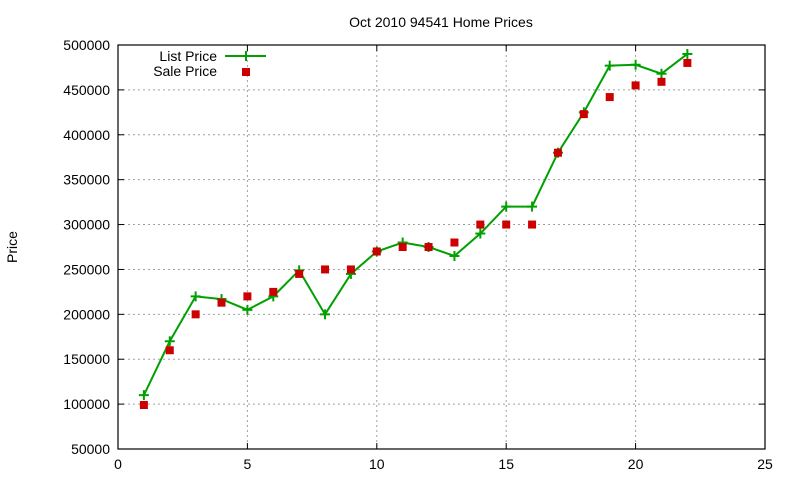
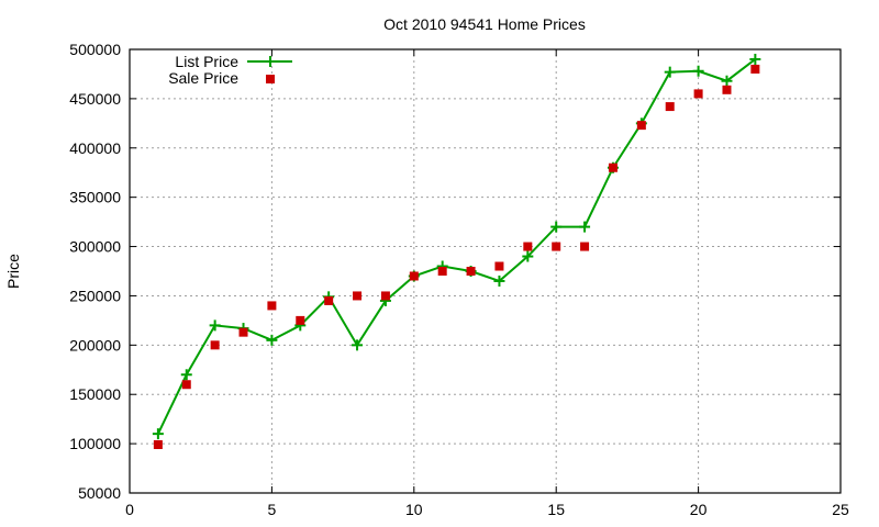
Sale Price/5: 220000 -> 240000
